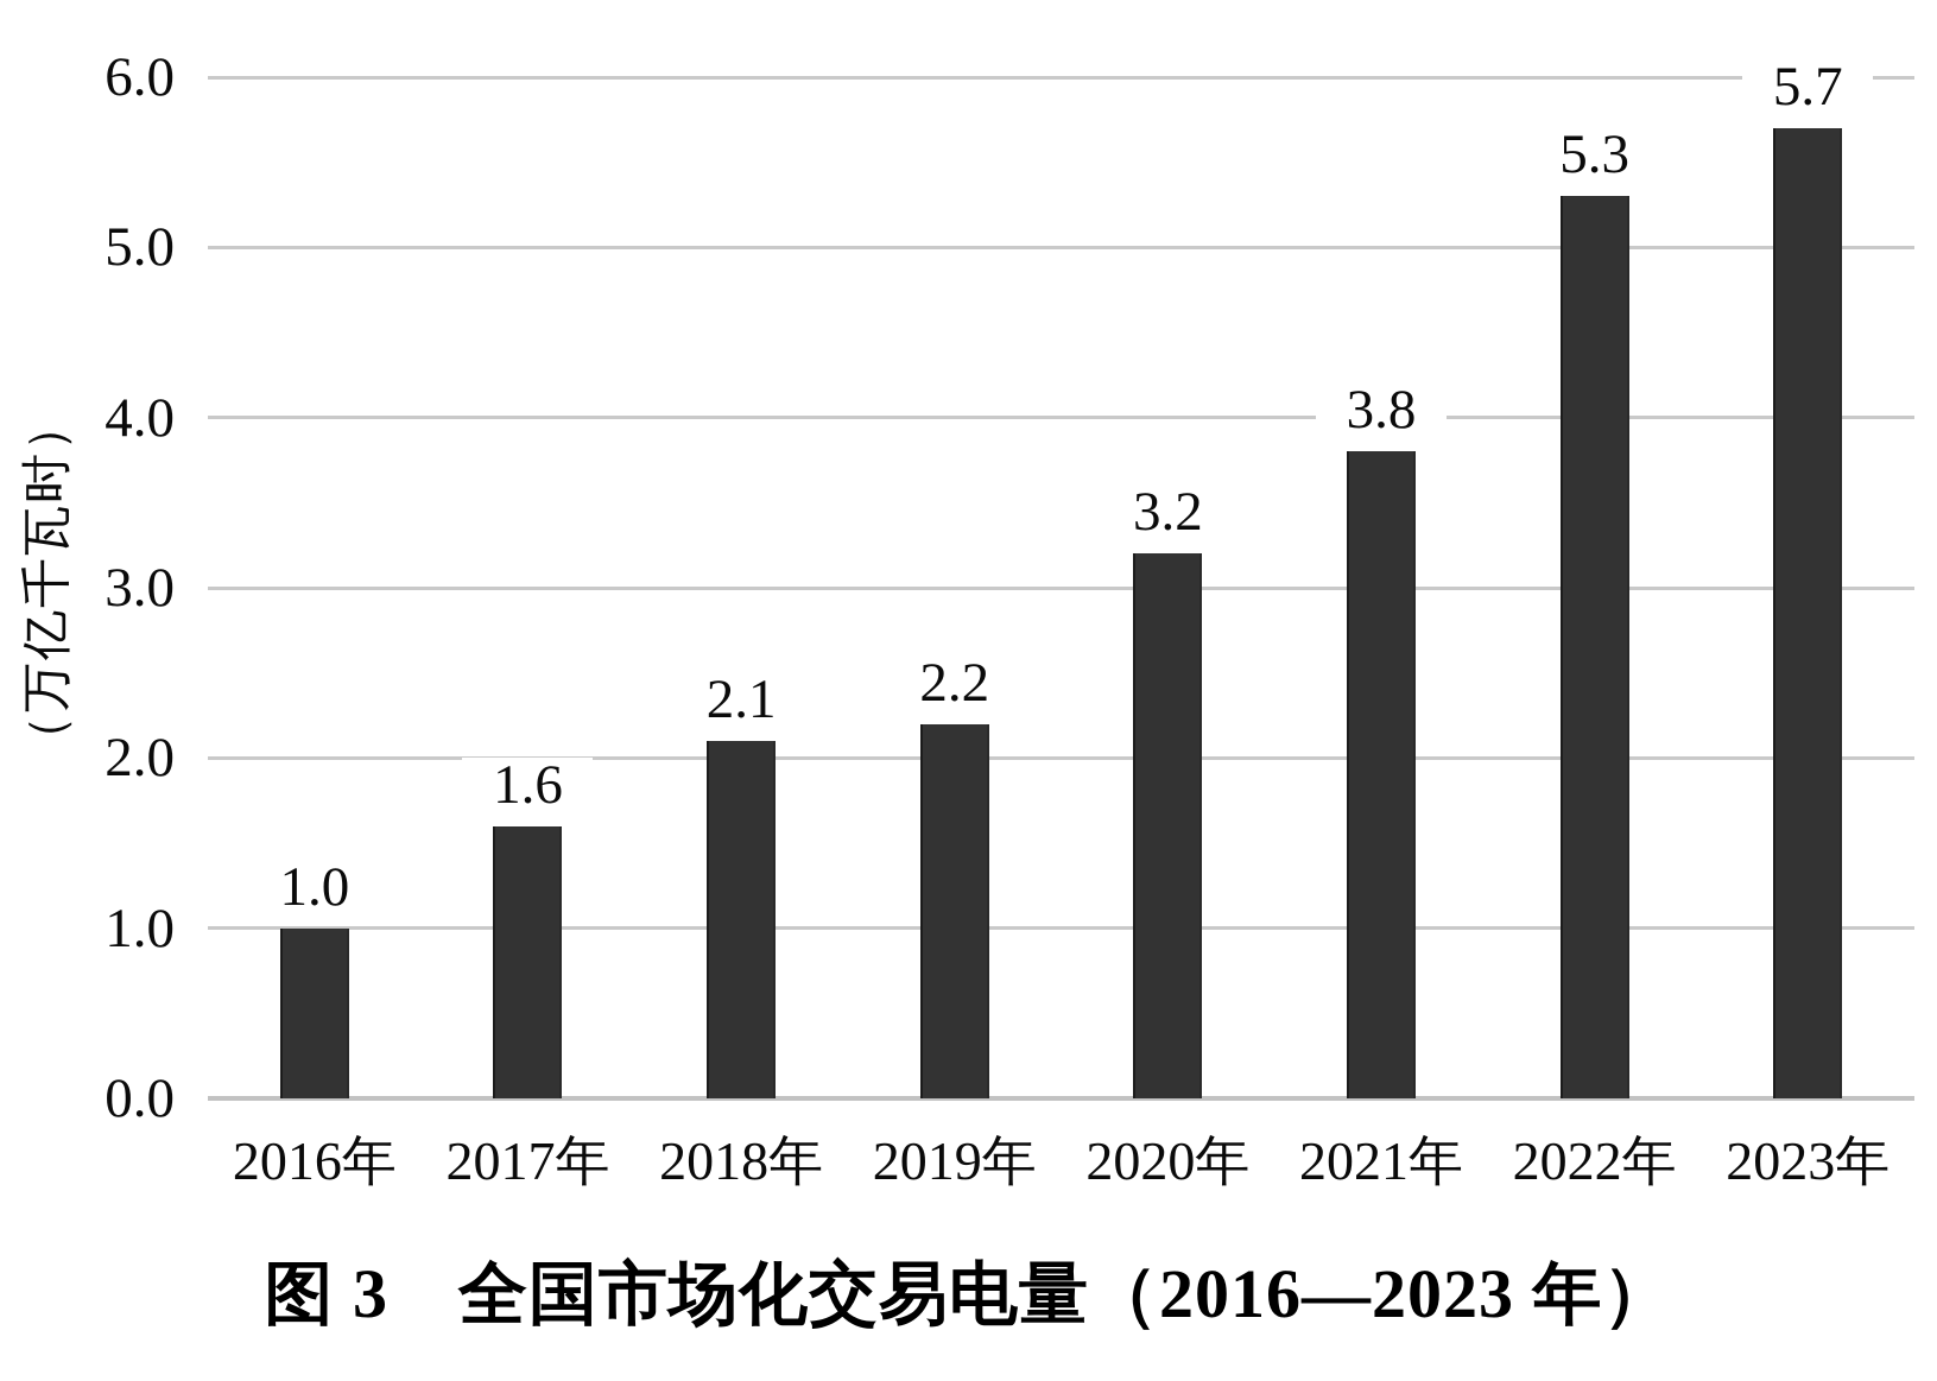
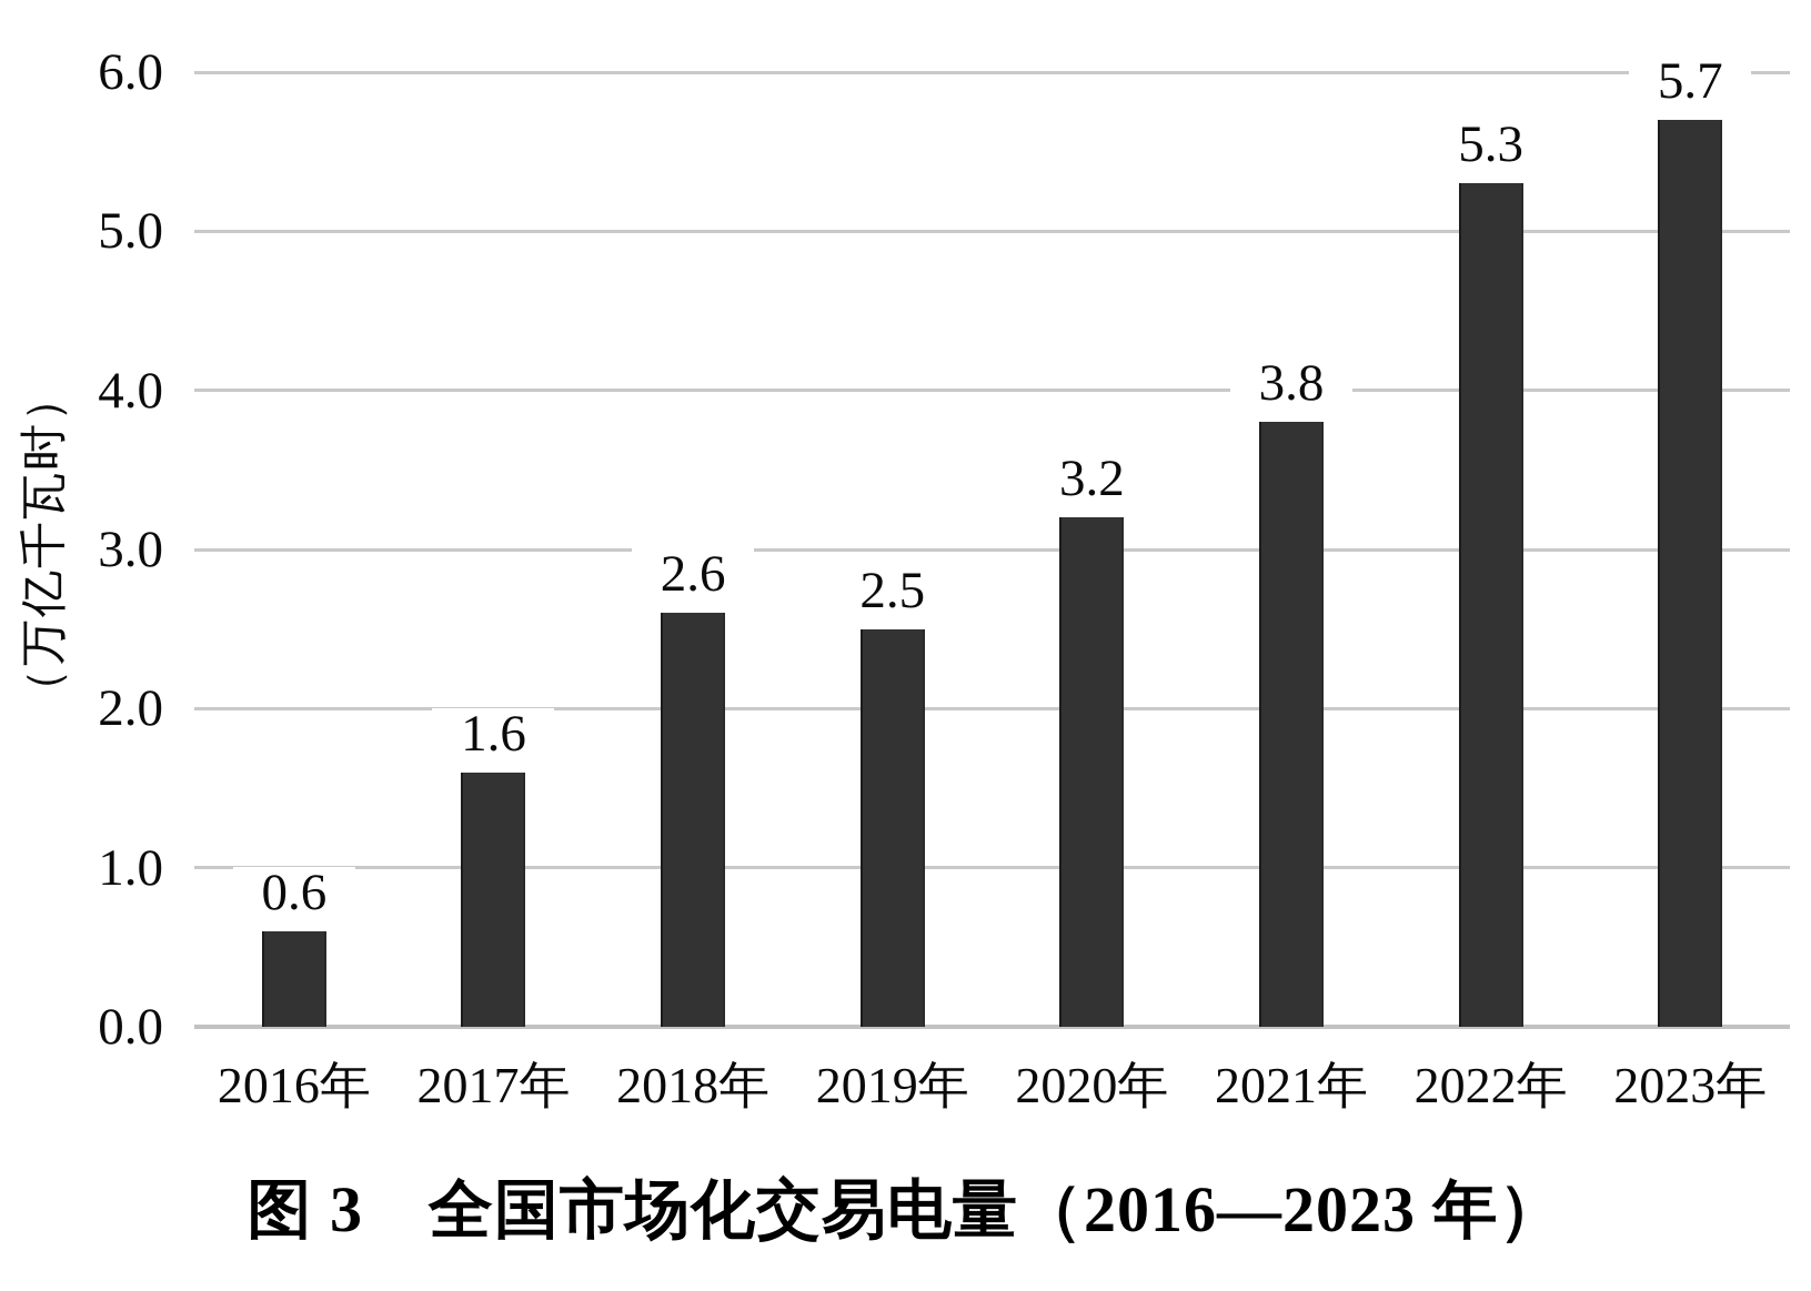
2016年: 1.0 -> 0.6
2018年: 2.1 -> 2.6
2019年: 2.2 -> 2.5
